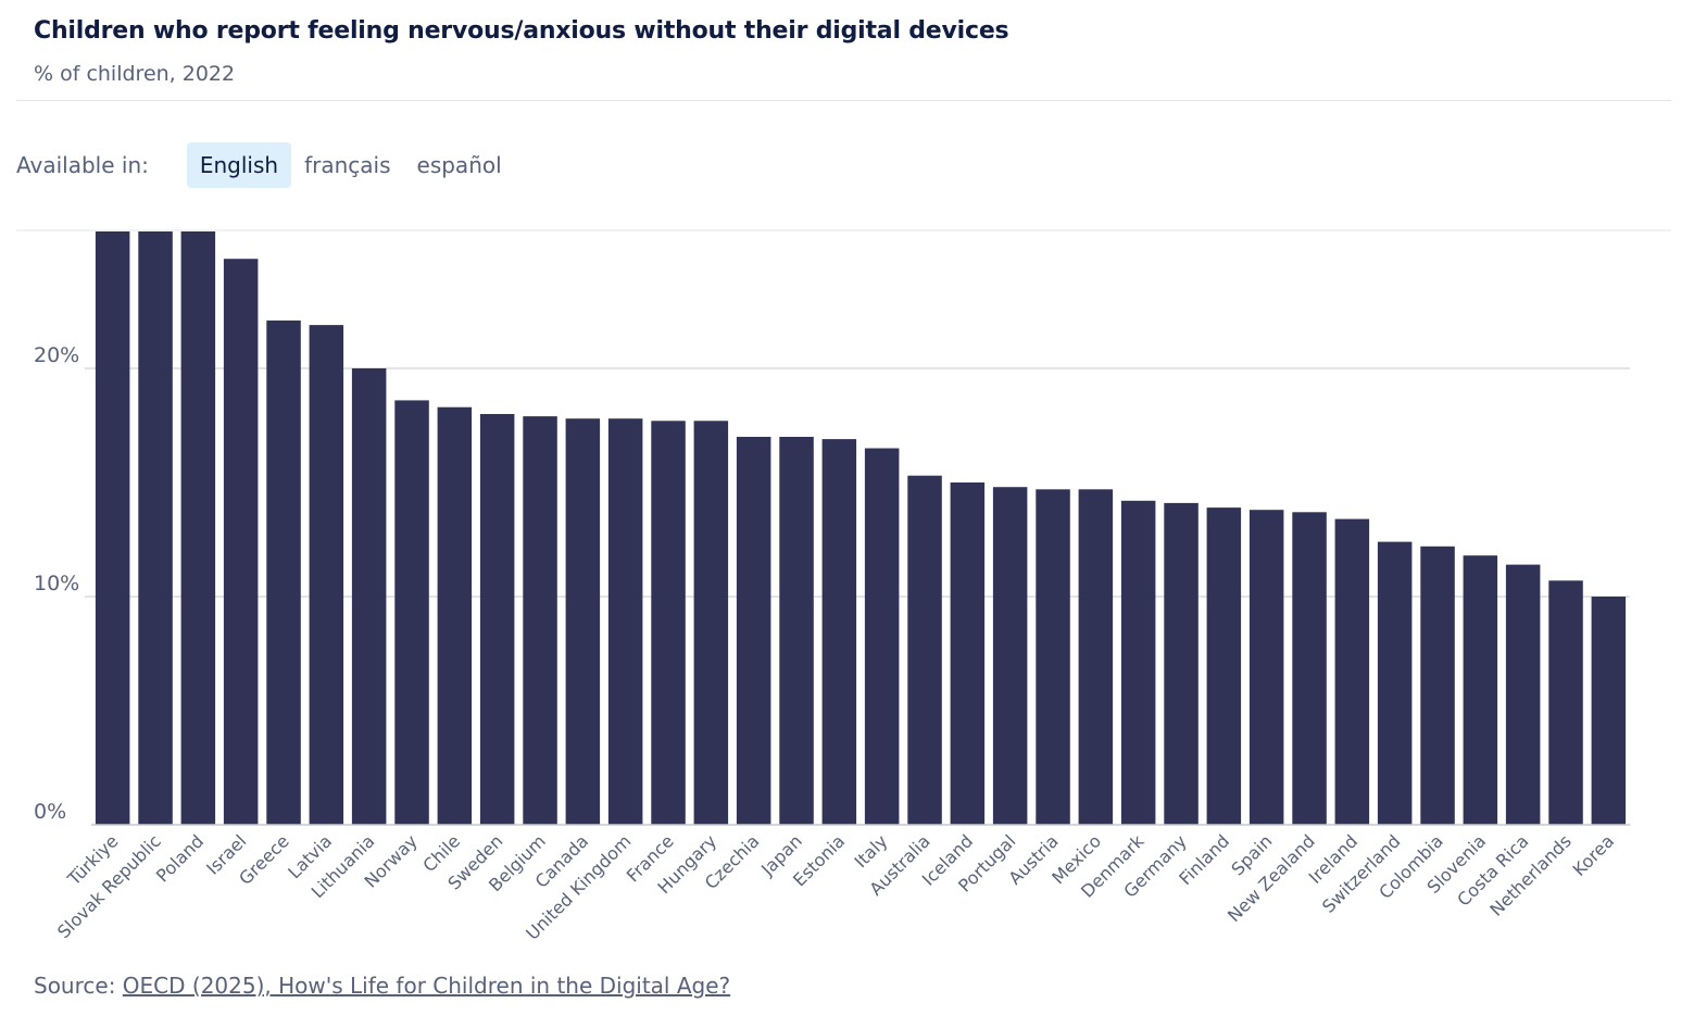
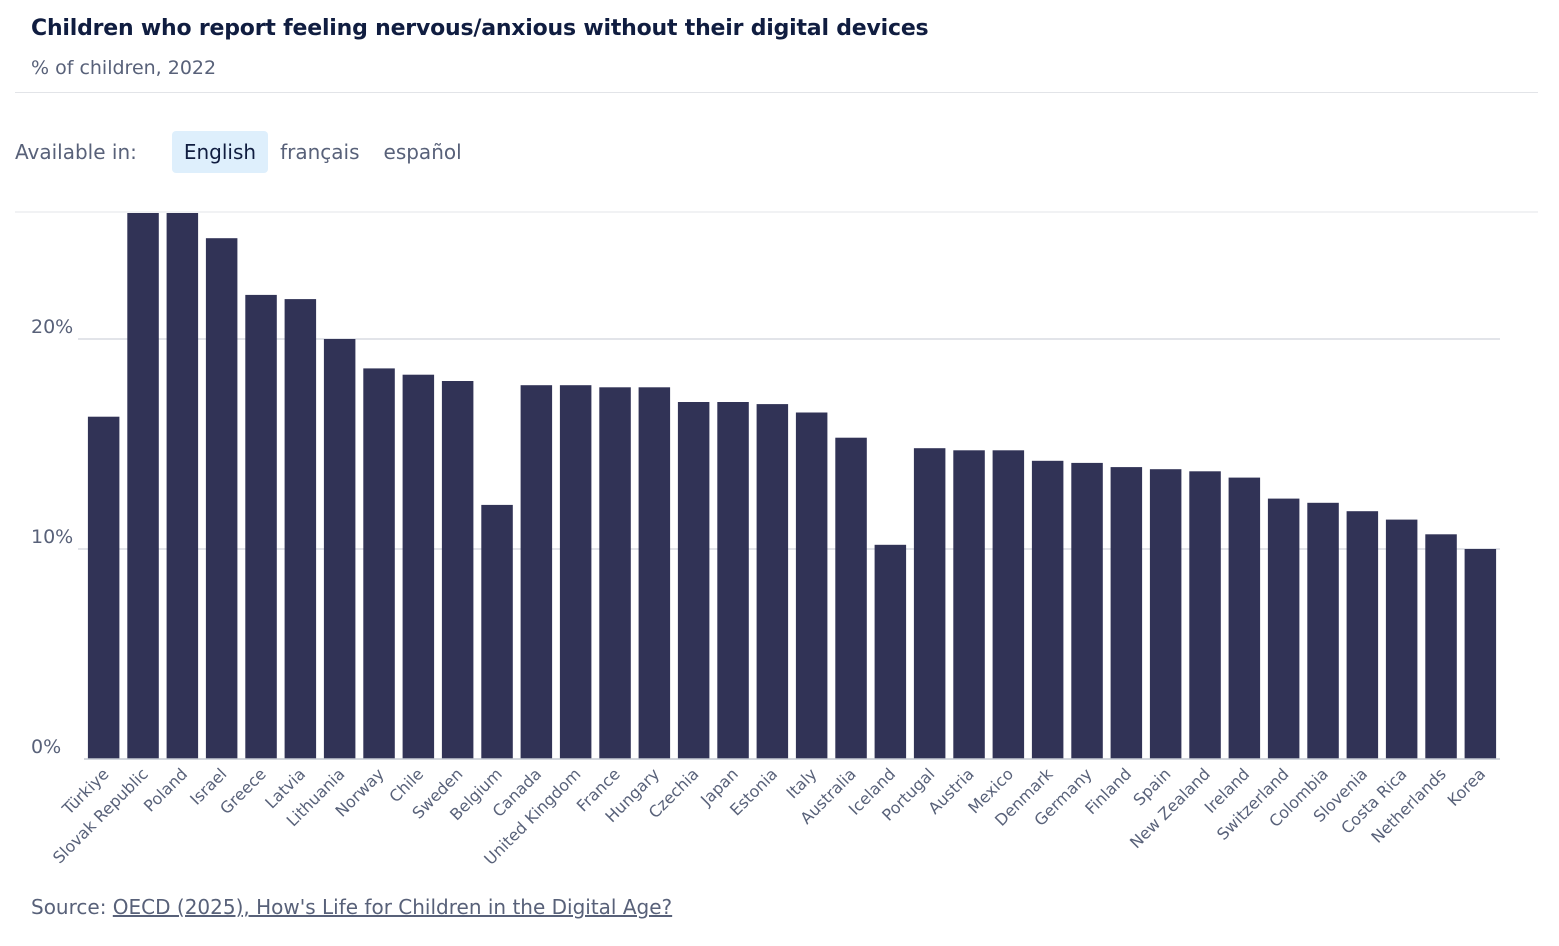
Türkiye: 26.0% -> 16.3%
Belgium: 17.9% -> 12.1%
Iceland: 15.0% -> 10.2%
